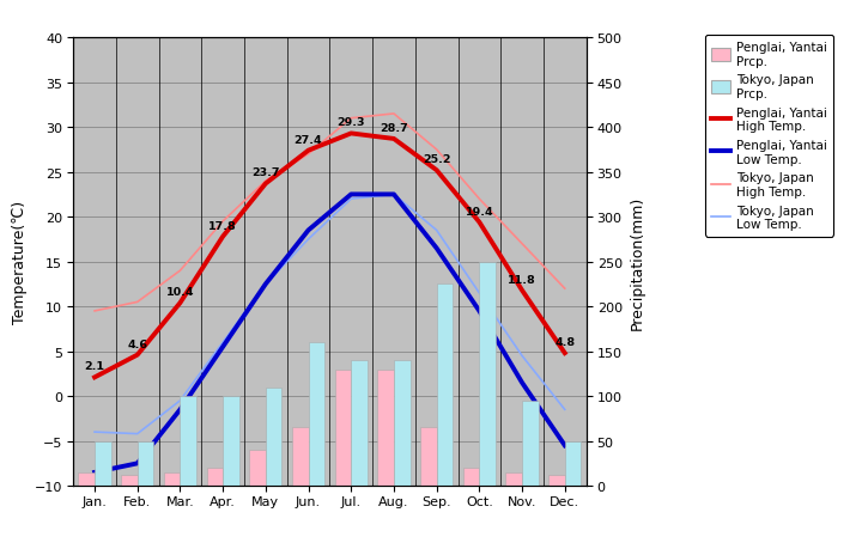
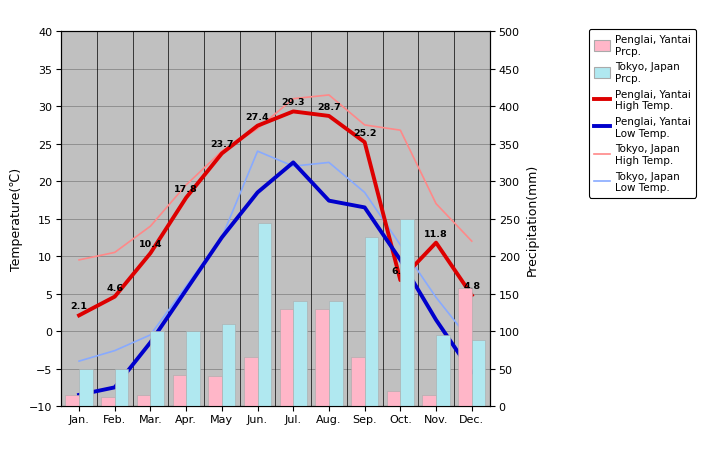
Tokyo, Japan Low Temp./Feb.: -4.2 -> -2.6
Penglai, Yantai Prcp./Apr.: 20 -> 42
Tokyo, Japan Low Temp./Jun.: 17.5 -> 24.0
Tokyo, Japan Prcp./Jun.: 160 -> 244
Penglai, Yantai Low Temp./Aug.: 22.5 -> 17.4
Penglai, Yantai High Temp./Oct.: 19.4 -> 6.8
Tokyo, Japan High Temp./Oct.: 22.0 -> 26.8
Penglai, Yantai Prcp./Dec.: 12 -> 158
Tokyo, Japan Prcp./Dec.: 50 -> 88
